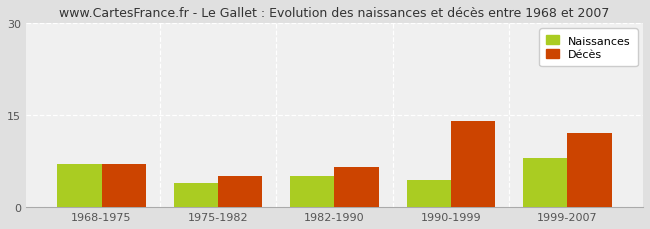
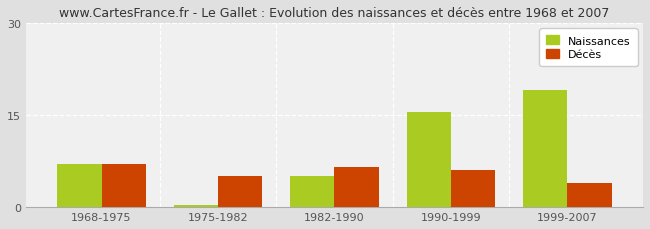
Naissances/1975-1982: 4.0 -> 0.3
Naissances/1990-1999: 4.4 -> 15.5
Décès/1990-1999: 14.0 -> 6.0
Naissances/1999-2007: 8.0 -> 19.0
Décès/1999-2007: 12.0 -> 4.0
